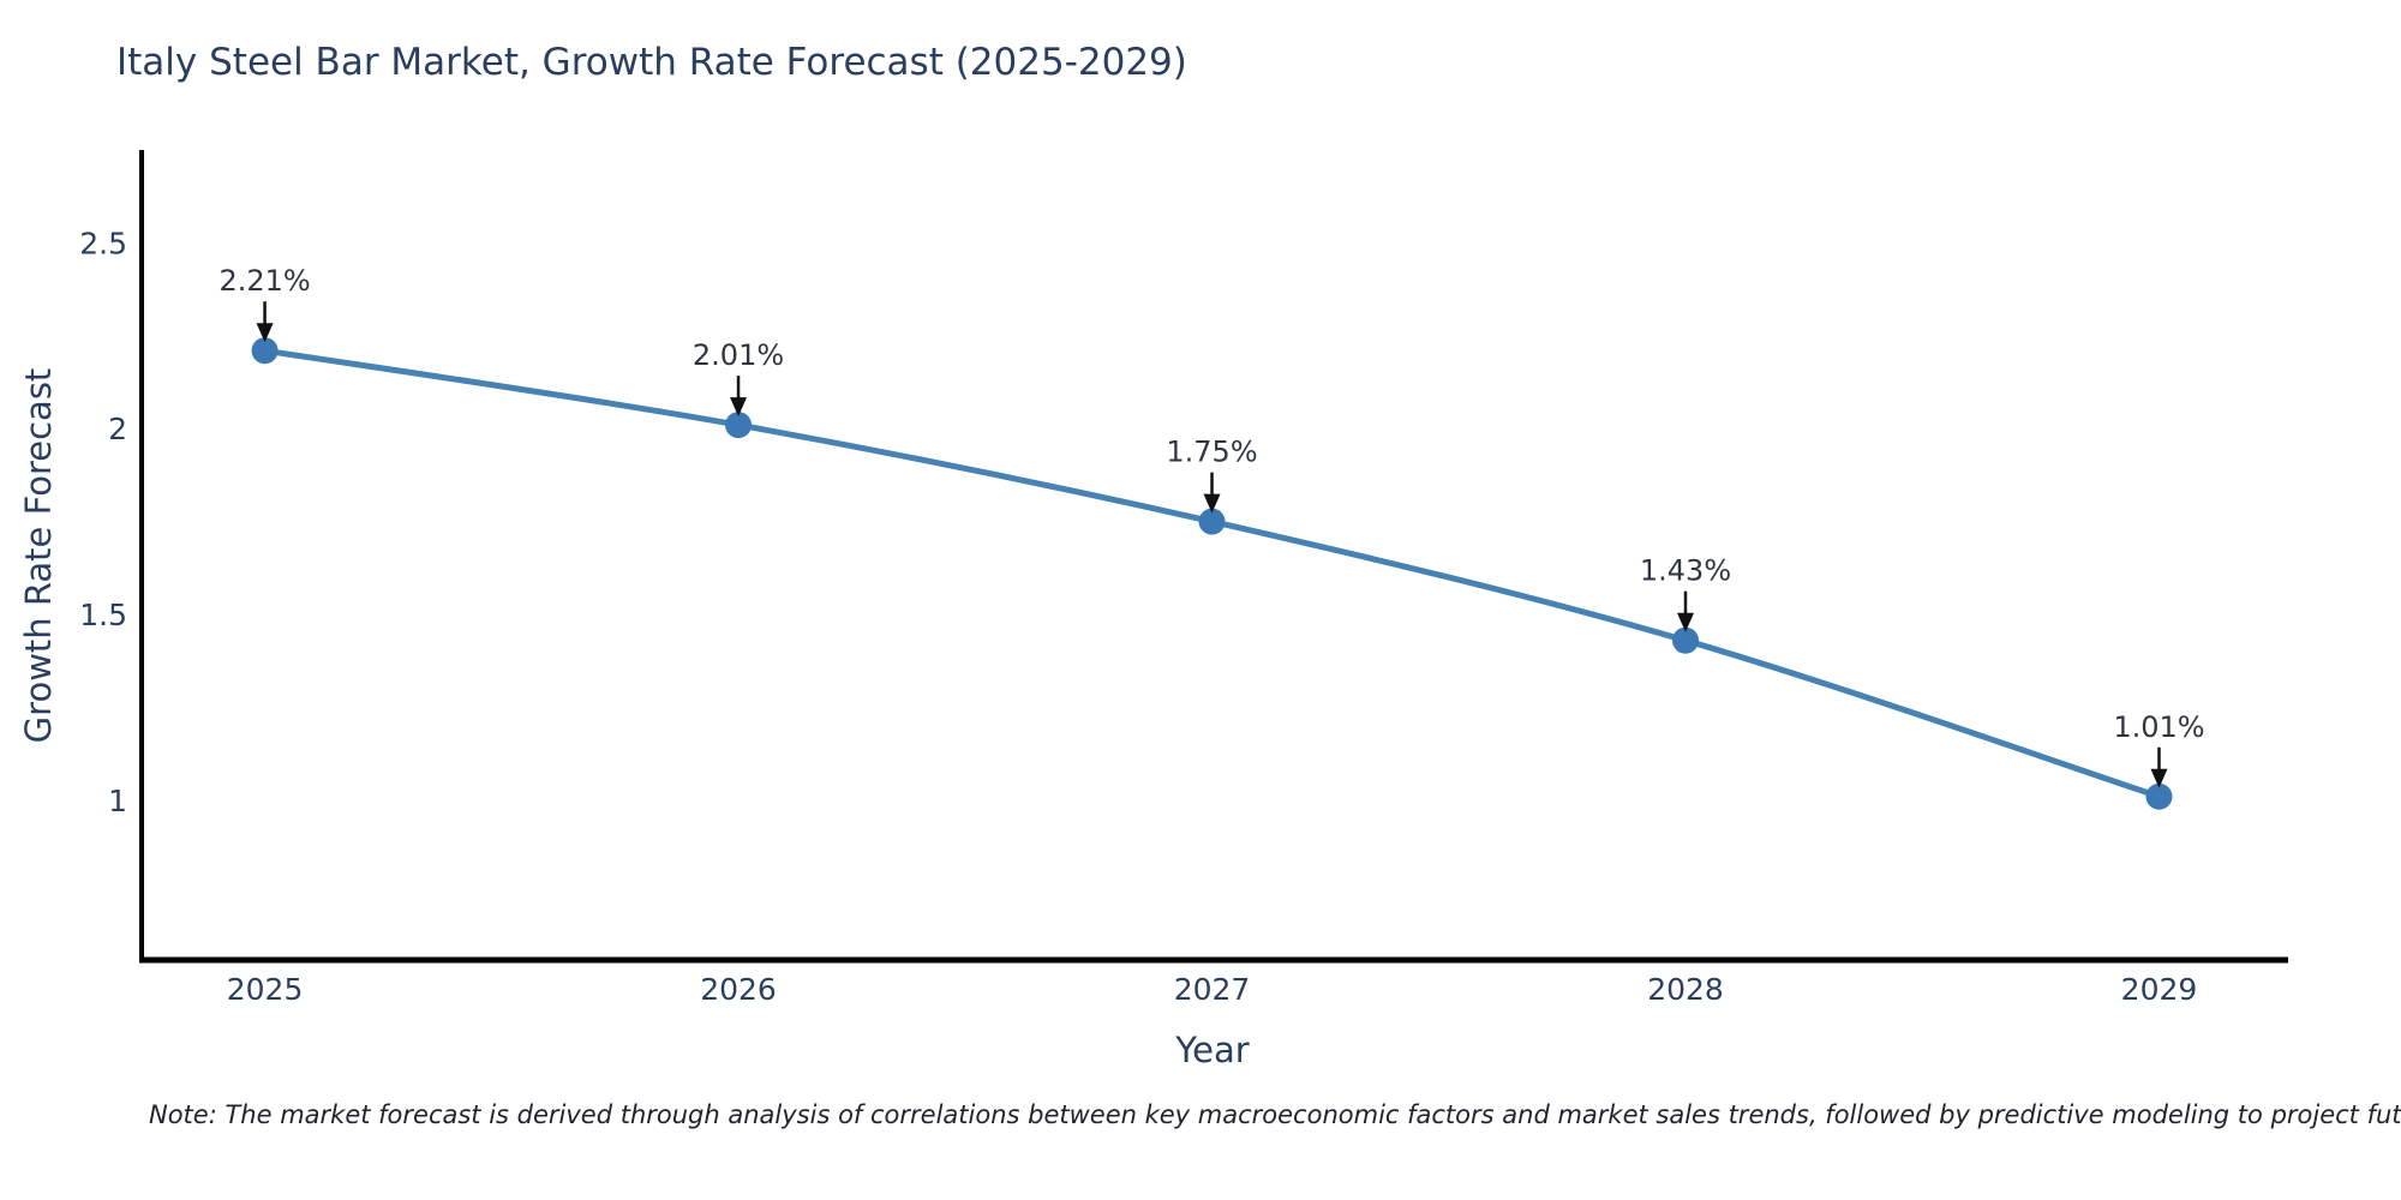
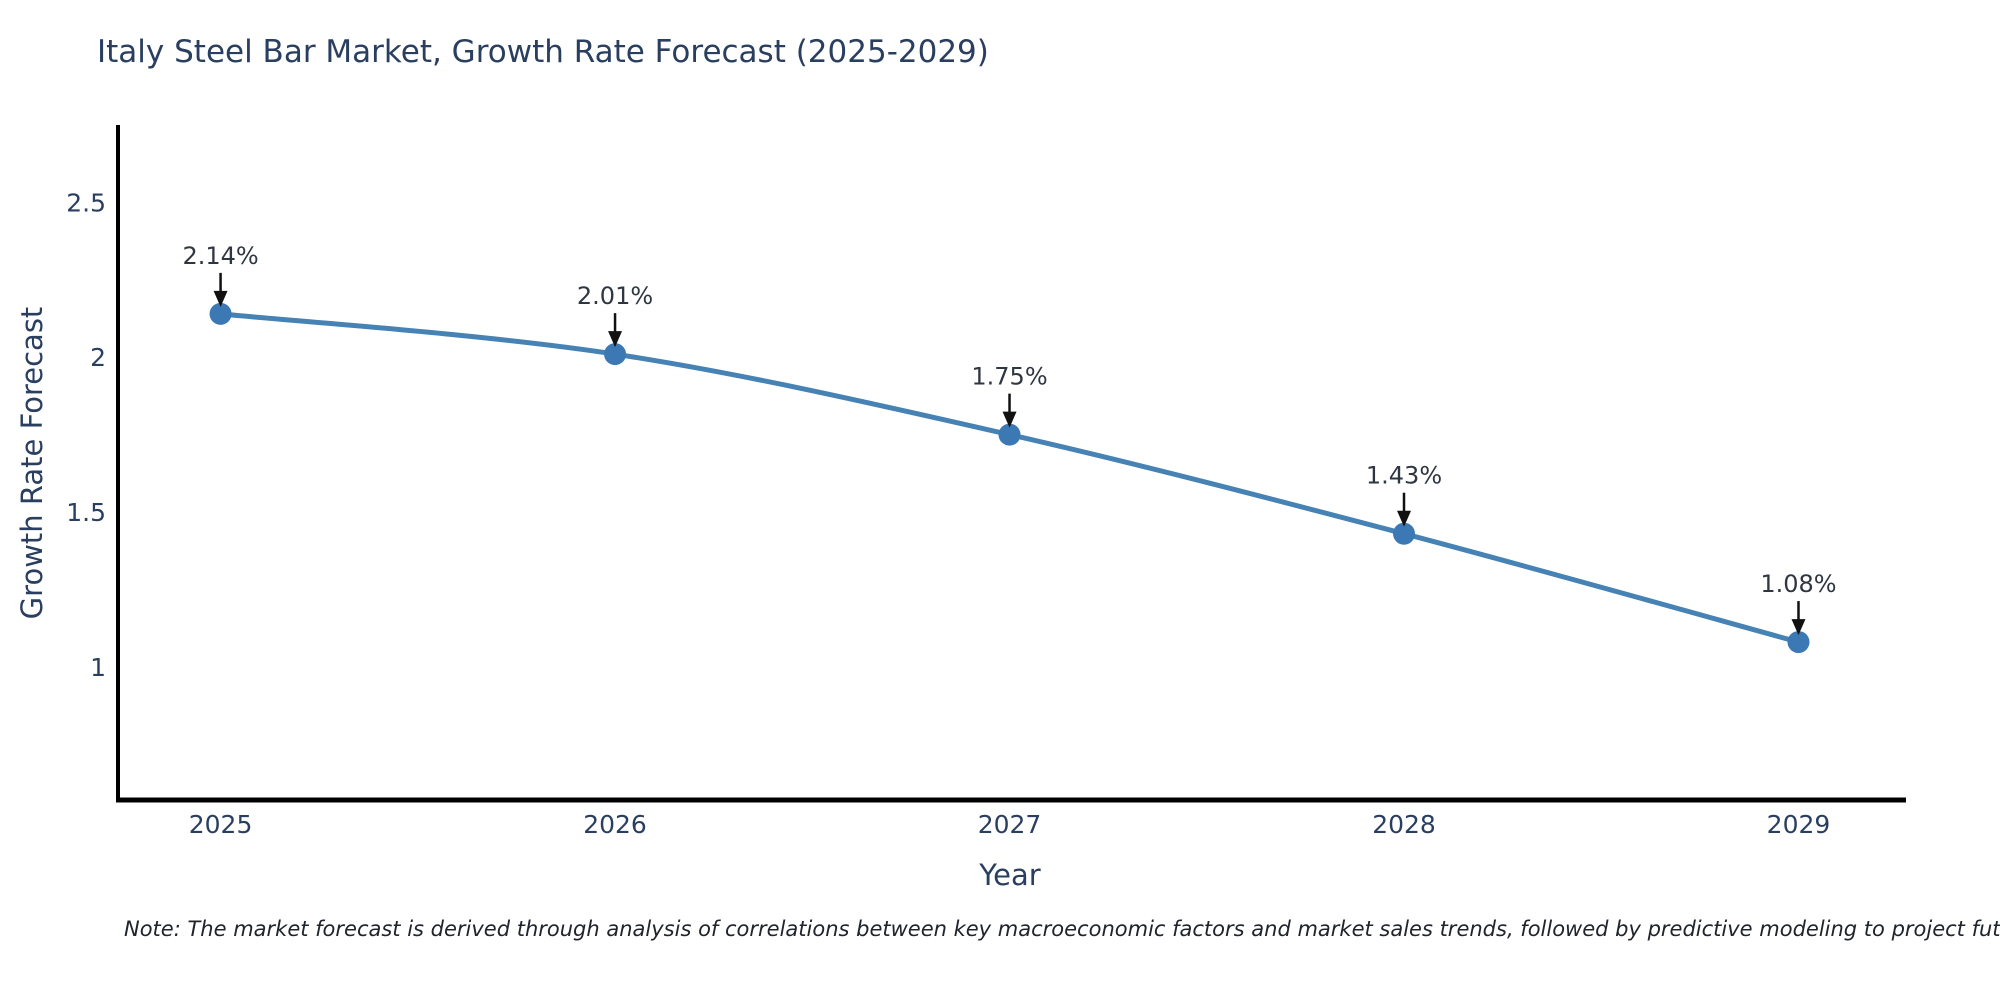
2025: 2.21% -> 2.14%
2029: 1.01% -> 1.08%
